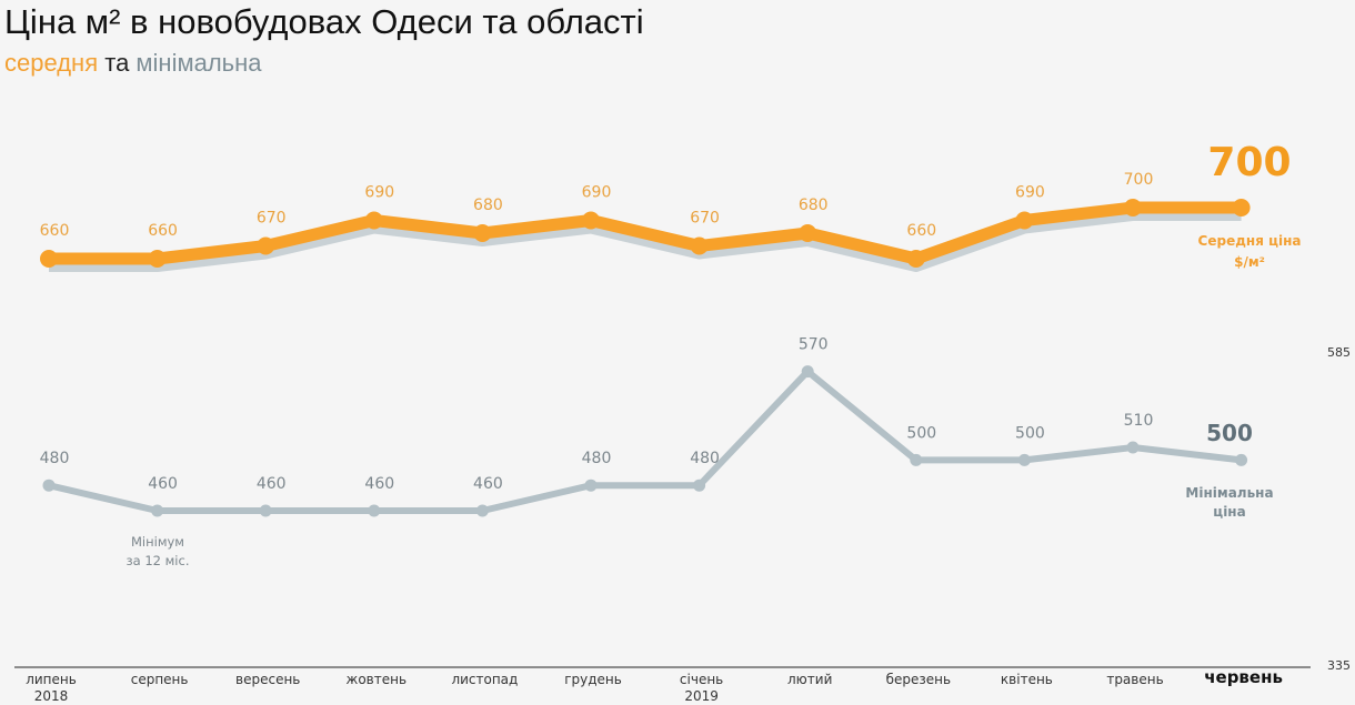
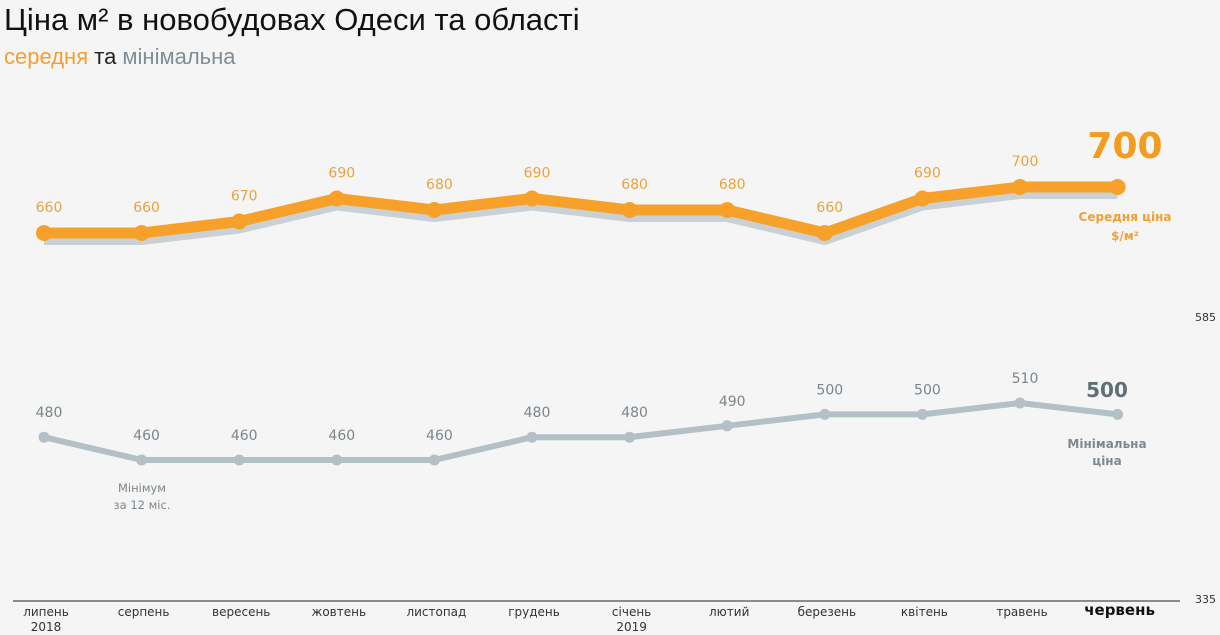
Середня ціна $/м²/січень 2019: 670 -> 680
Мінімальна ціна/лютий: 570 -> 490
